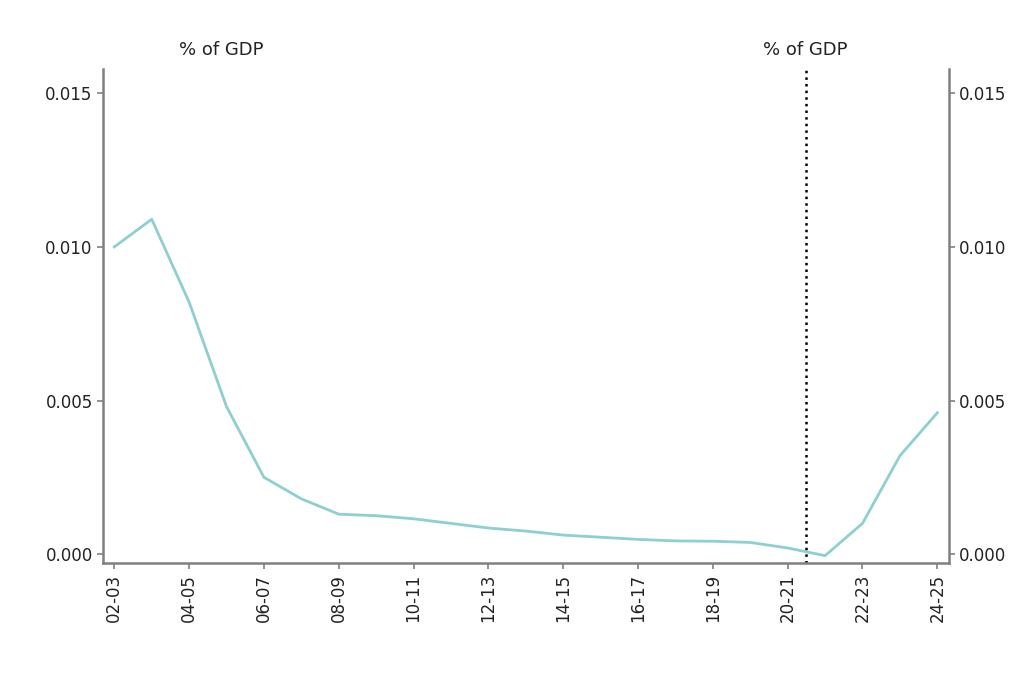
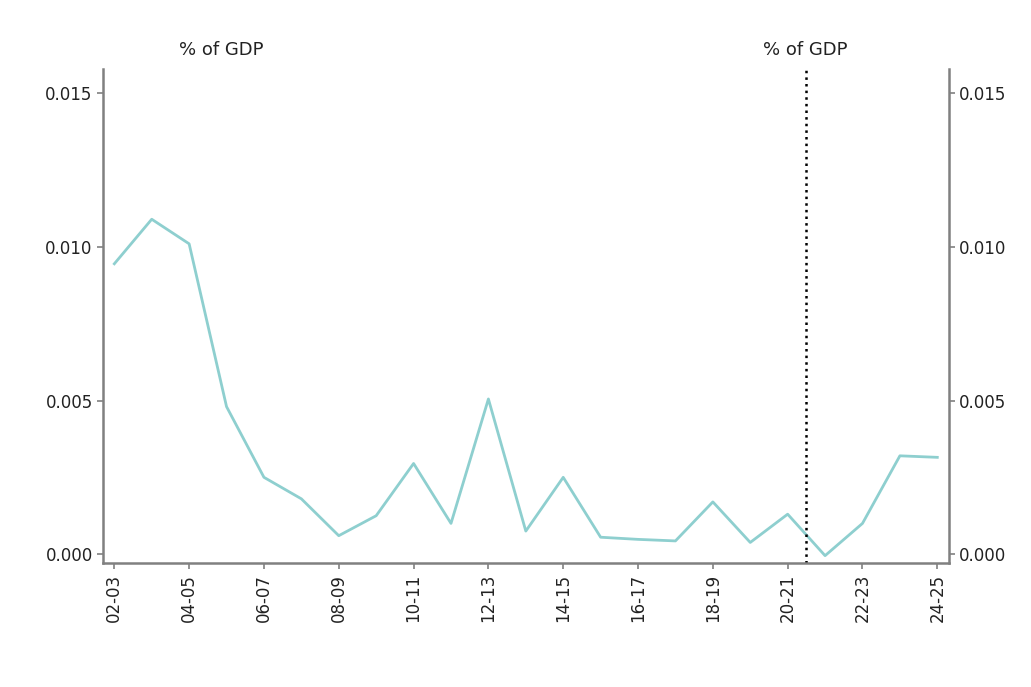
02-03: 0.01000 -> 0.00945
04-05: 0.00820 -> 0.01010
08-09: 0.00130 -> 0.00060
10-11: 0.00115 -> 0.00295
12-13: 0.00085 -> 0.00505
14-15: 0.00062 -> 0.00250
18-19: 0.00042 -> 0.00170
20-21: 0.00020 -> 0.00130
24-25: 0.00460 -> 0.00315
